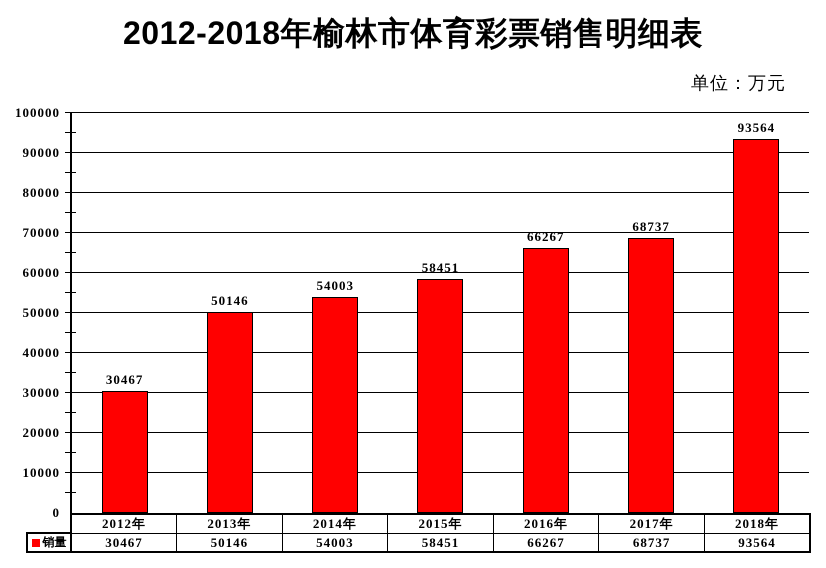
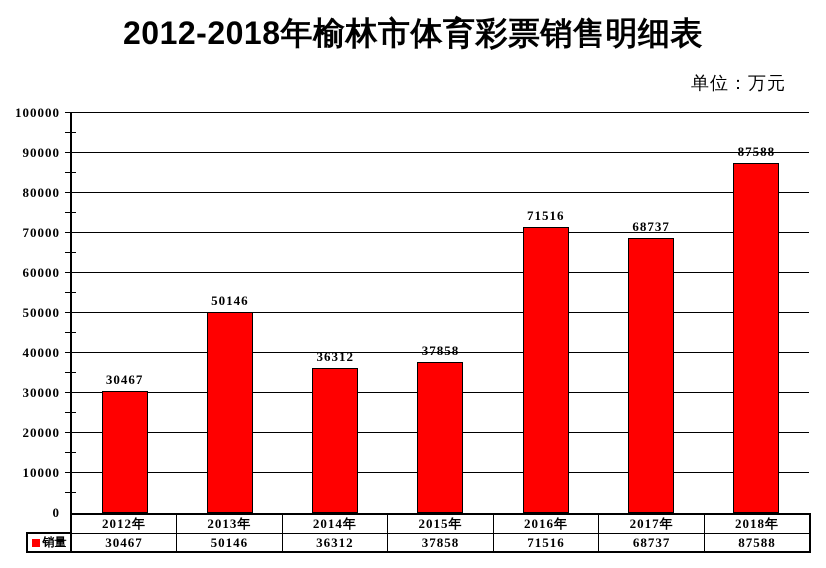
2014年: 54003 -> 36312
2015年: 58451 -> 37858
2016年: 66267 -> 71516
2018年: 93564 -> 87588
